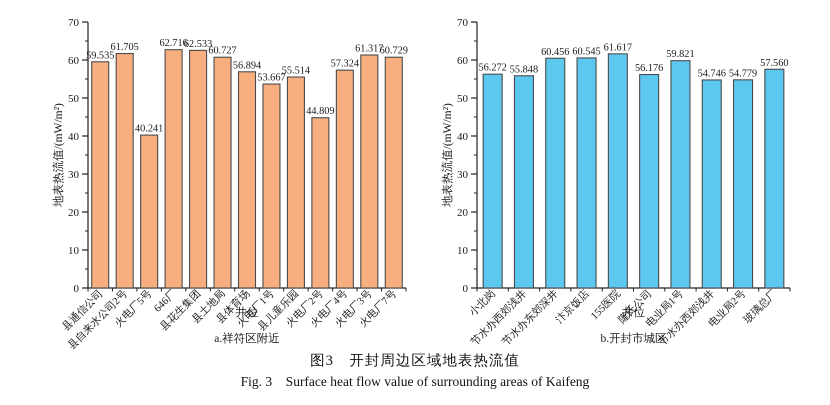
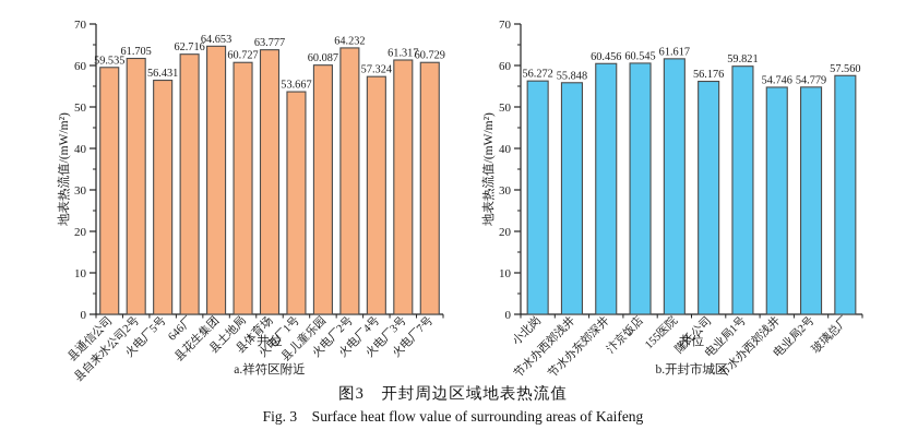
a.祥符区附近/火电厂5号: 40.241 -> 56.431
a.祥符区附近/县花生集团: 62.533 -> 64.653
a.祥符区附近/县体育场: 56.894 -> 63.777
a.祥符区附近/县儿童乐园: 55.514 -> 60.087
a.祥符区附近/火电厂2号: 44.809 -> 64.232
